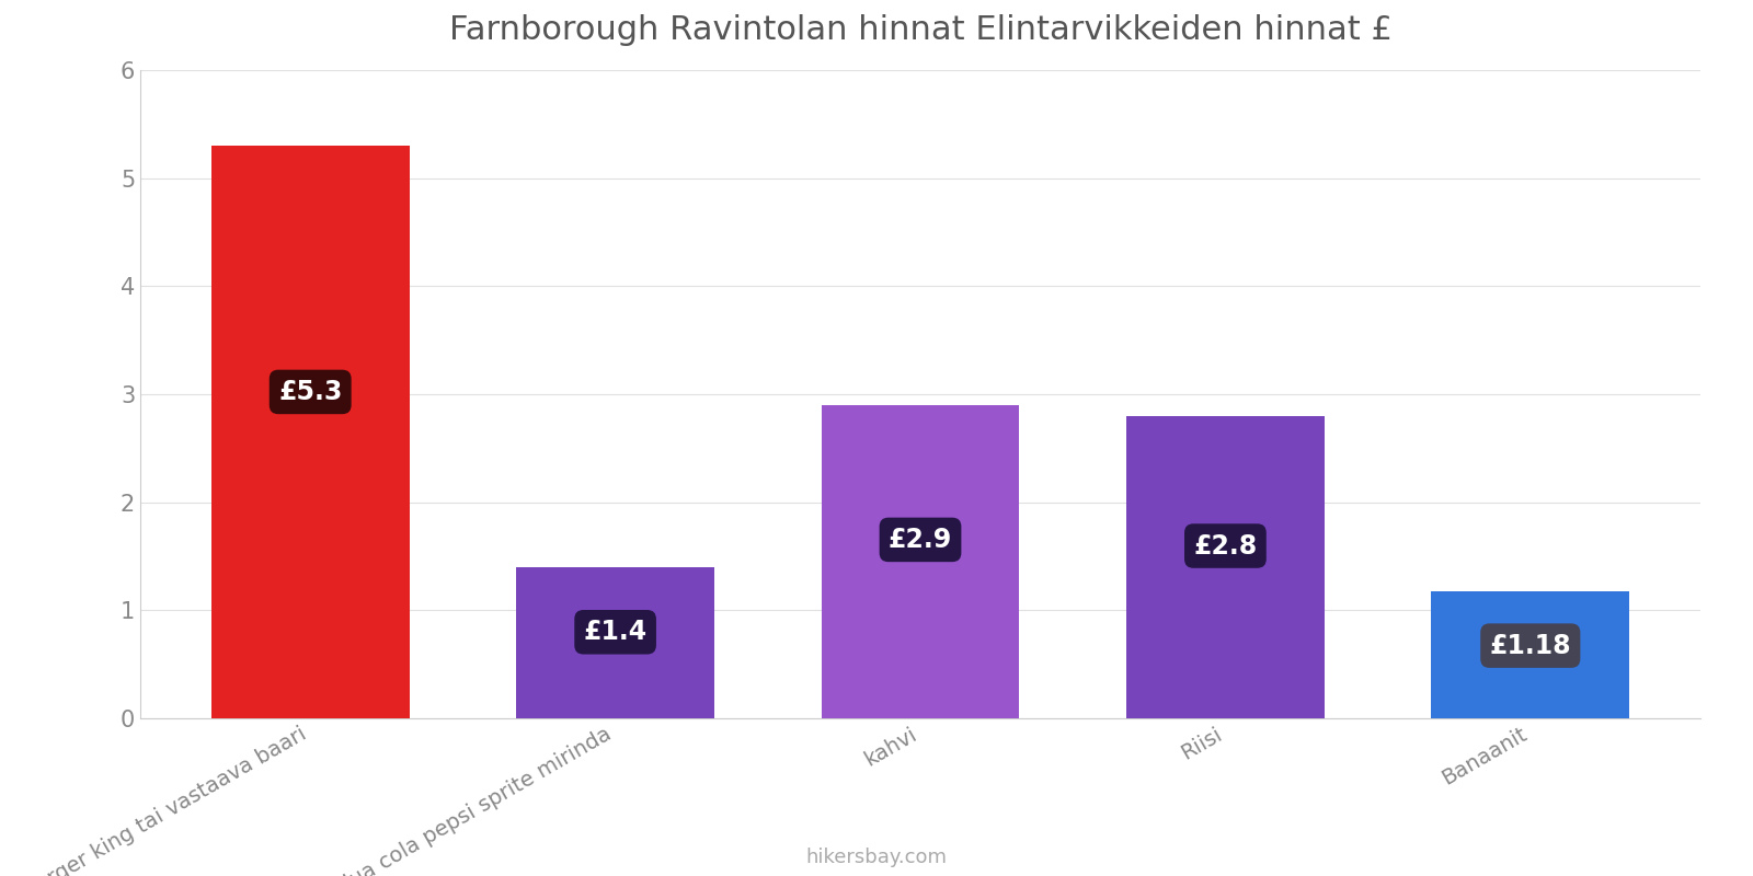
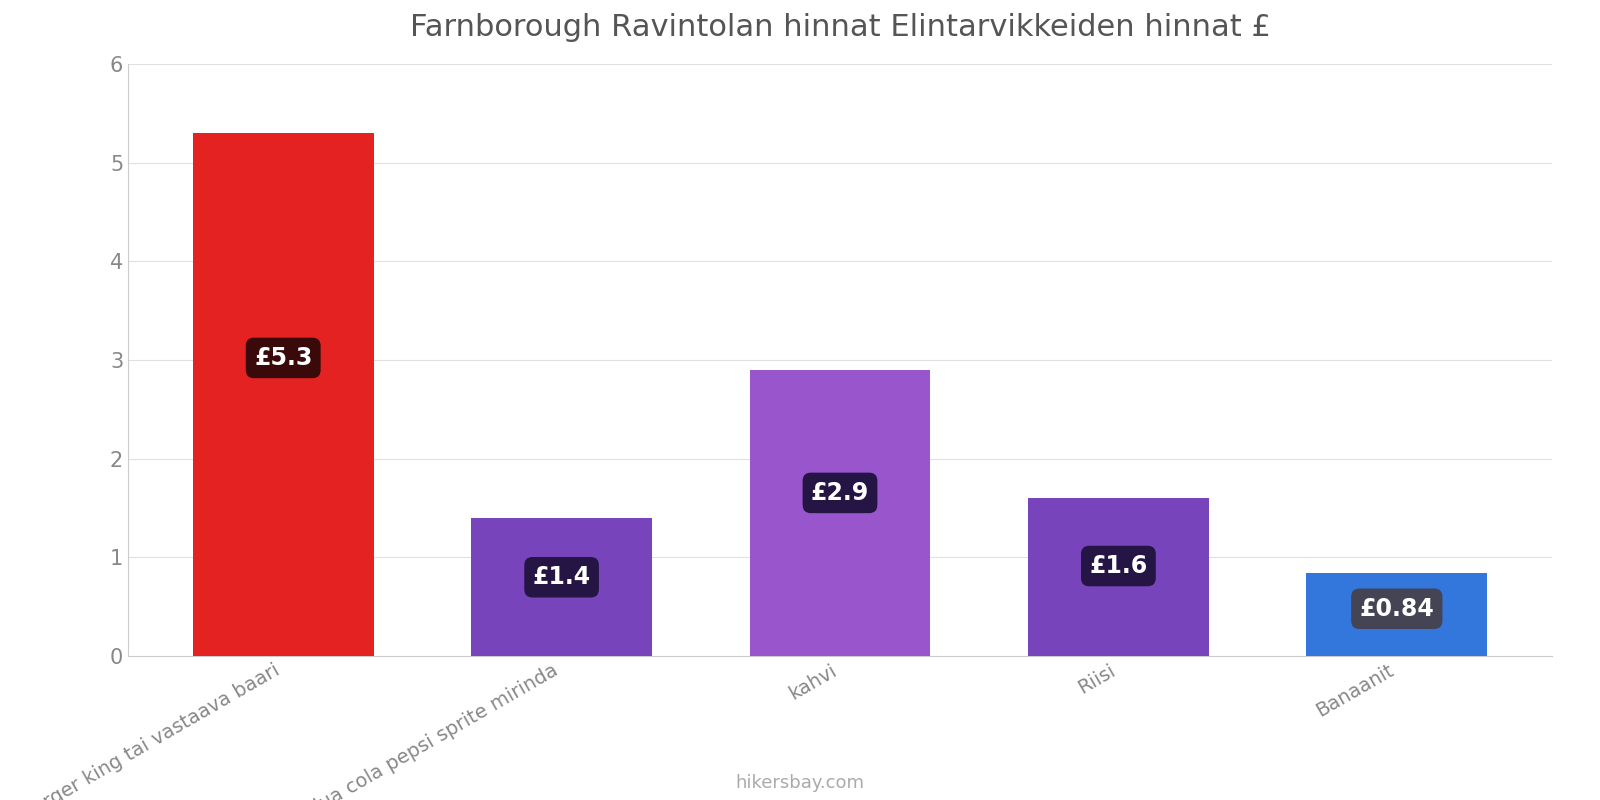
Riisi: £2.8 -> £1.6
Banaanit: £1.18 -> £0.84
